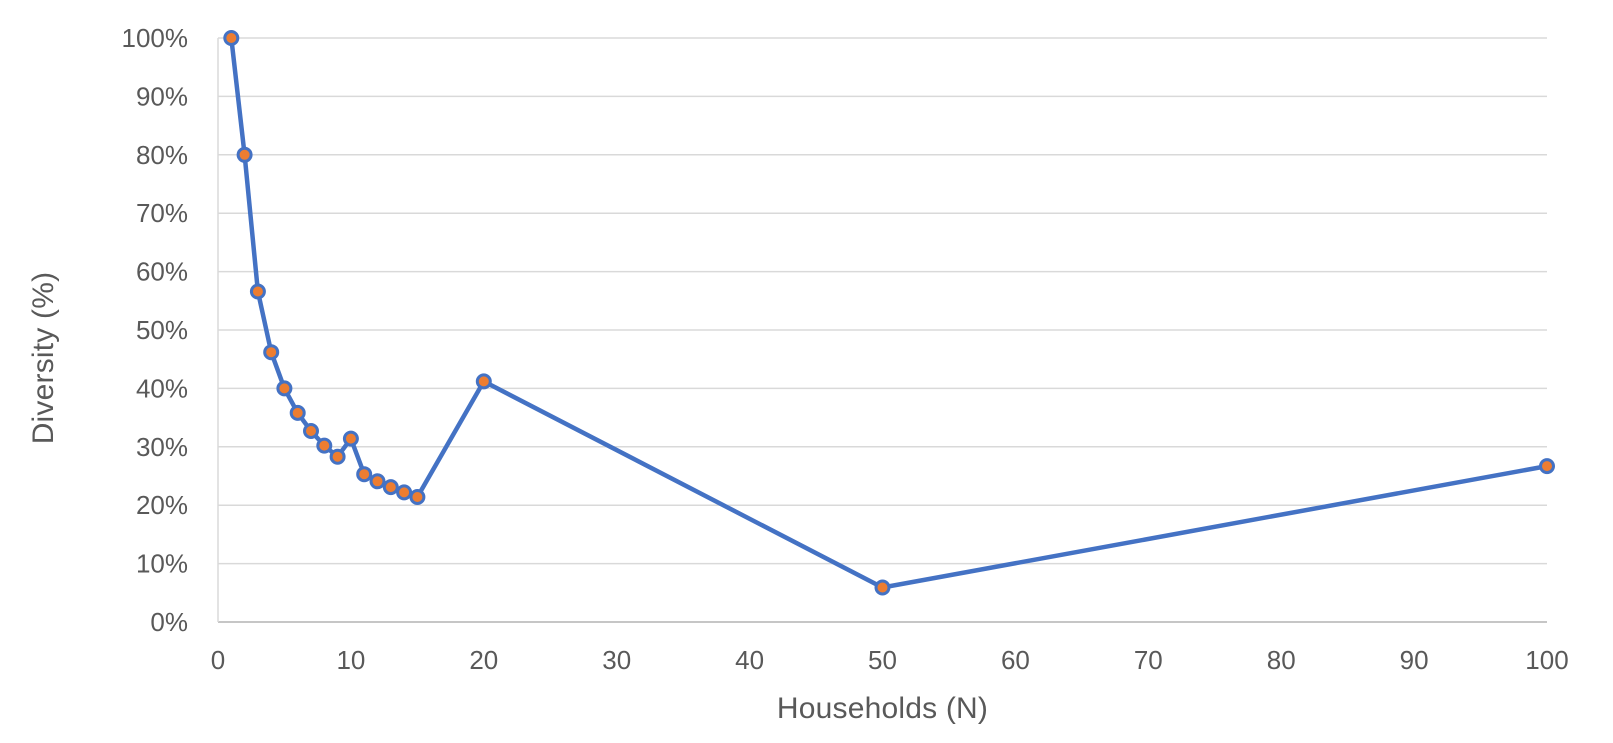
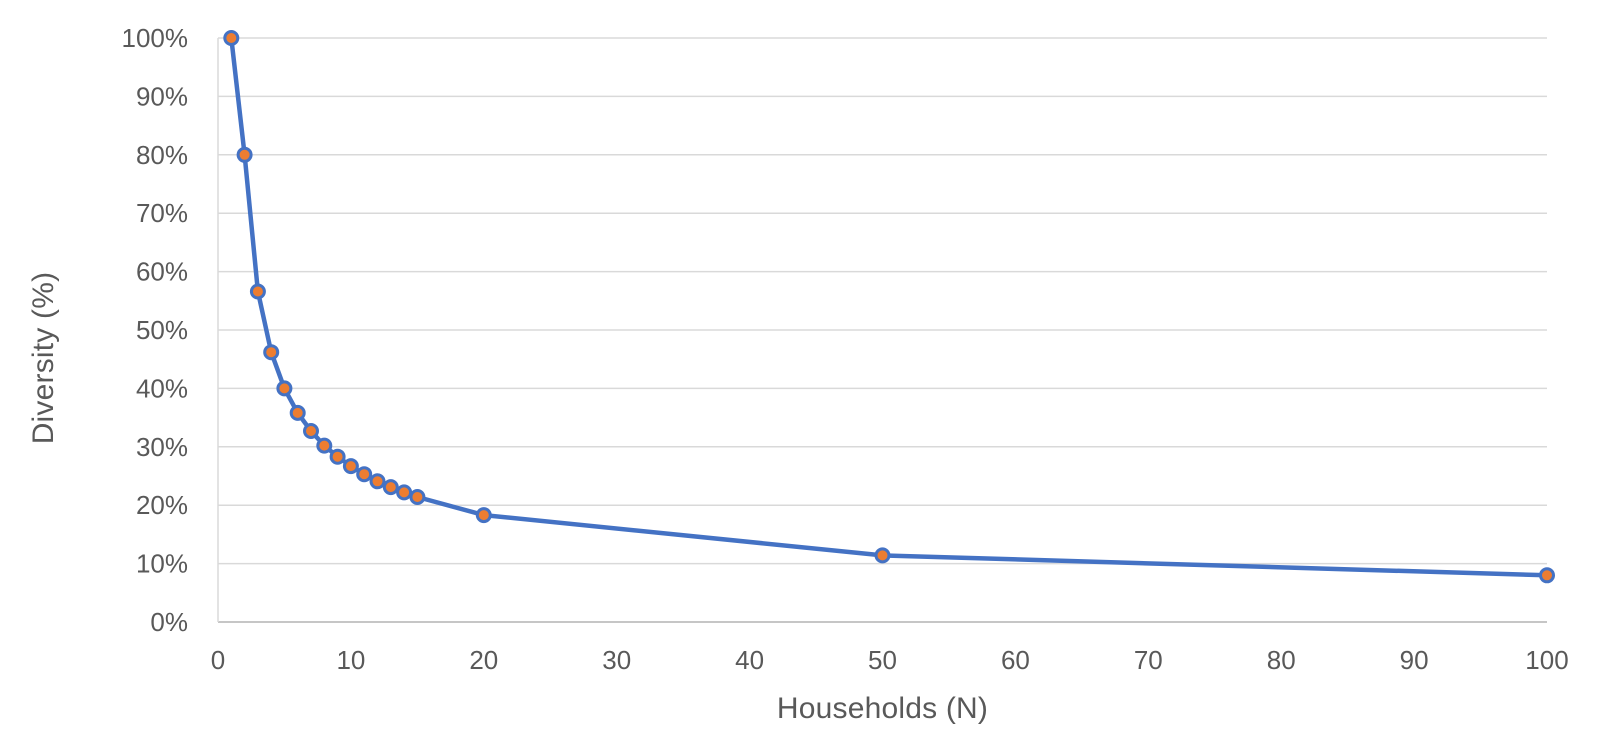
10: 31.4 -> 26.7
20: 41.2 -> 18.3
50: 5.9 -> 11.4
100: 26.7 -> 8.0
